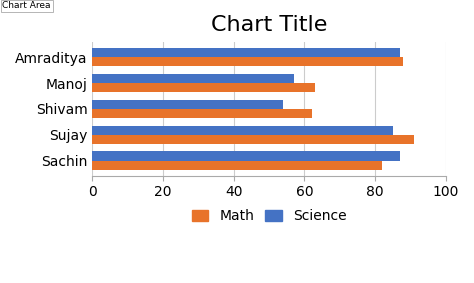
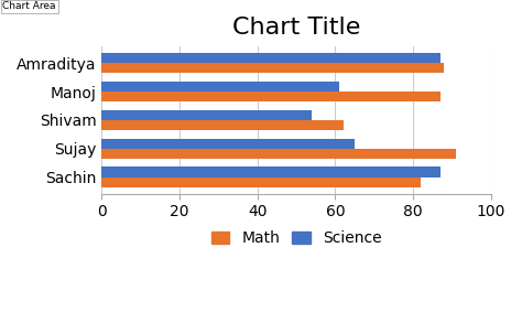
Science/Manoj: 57 -> 61
Math/Manoj: 63 -> 87
Science/Sujay: 85 -> 65
